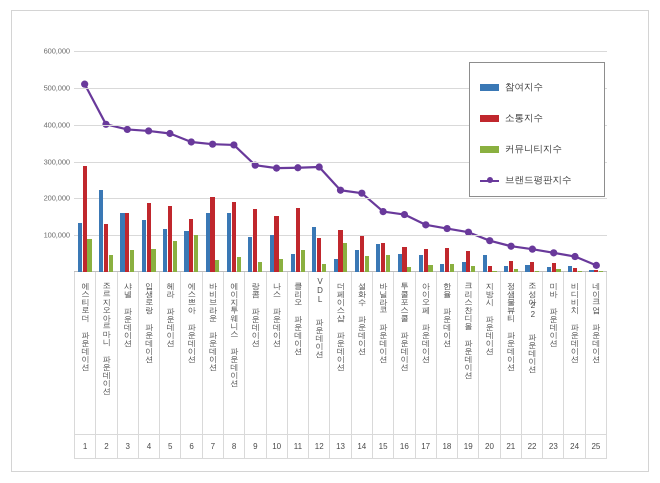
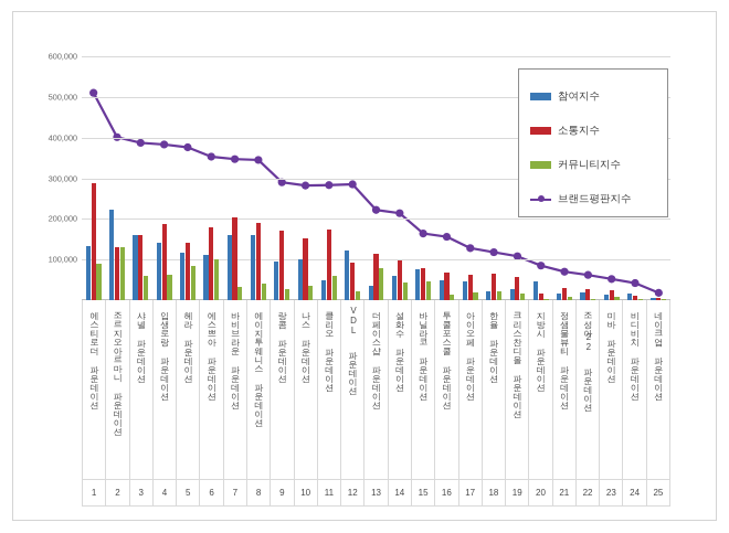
커뮤니티지수/조르지오아르마니 파운데이션: 50000 -> 130000
소통지수/헤라 파운데이션: 180000 -> 140000
소통지수/에스쁘아 파운데이션: 140000 -> 180000
